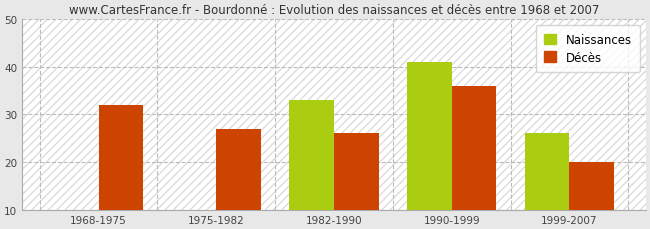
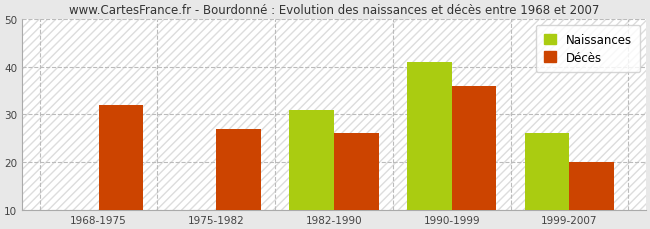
Naissances/1982-1990: 33 -> 31
